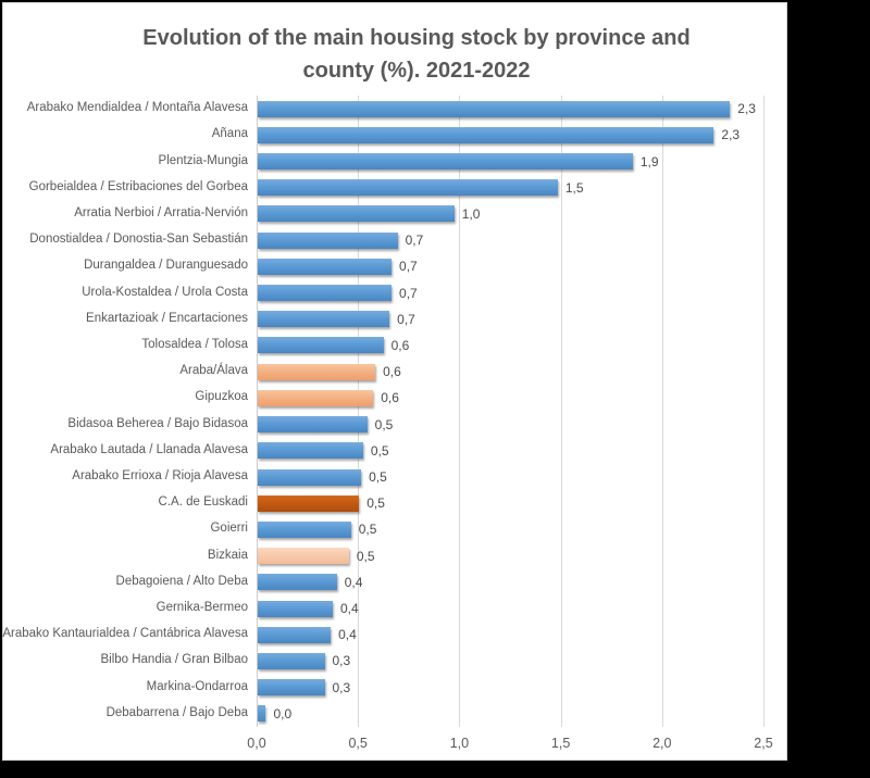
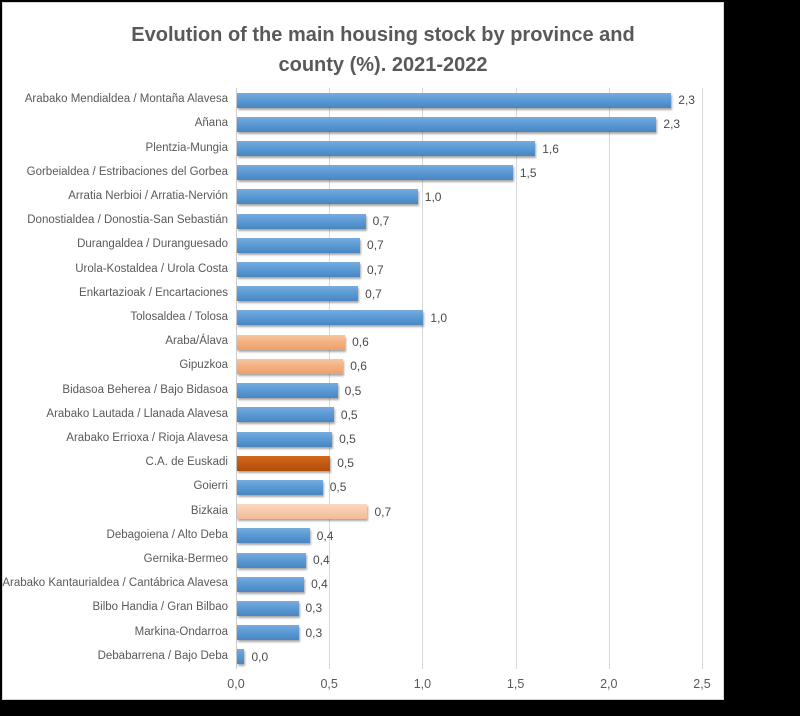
Plentzia-Mungia: 1,9 -> 1,6
Tolosaldea / Tolosa: 0,6 -> 1,0
Bizkaia: 0,5 -> 0,7
